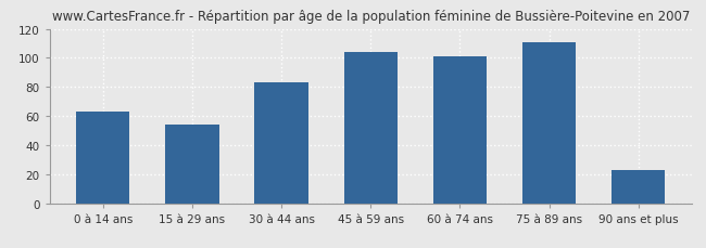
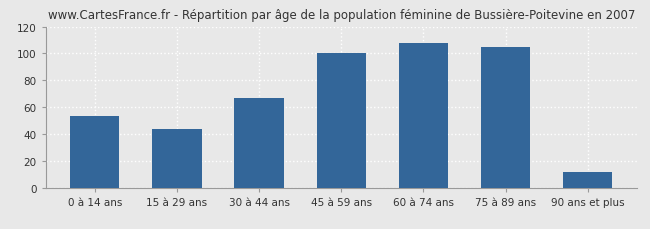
0 à 14 ans: 63 -> 53
15 à 29 ans: 54 -> 44
30 à 44 ans: 83 -> 67
45 à 59 ans: 104 -> 100
60 à 74 ans: 101 -> 108
75 à 89 ans: 111 -> 105
90 ans et plus: 23 -> 12
